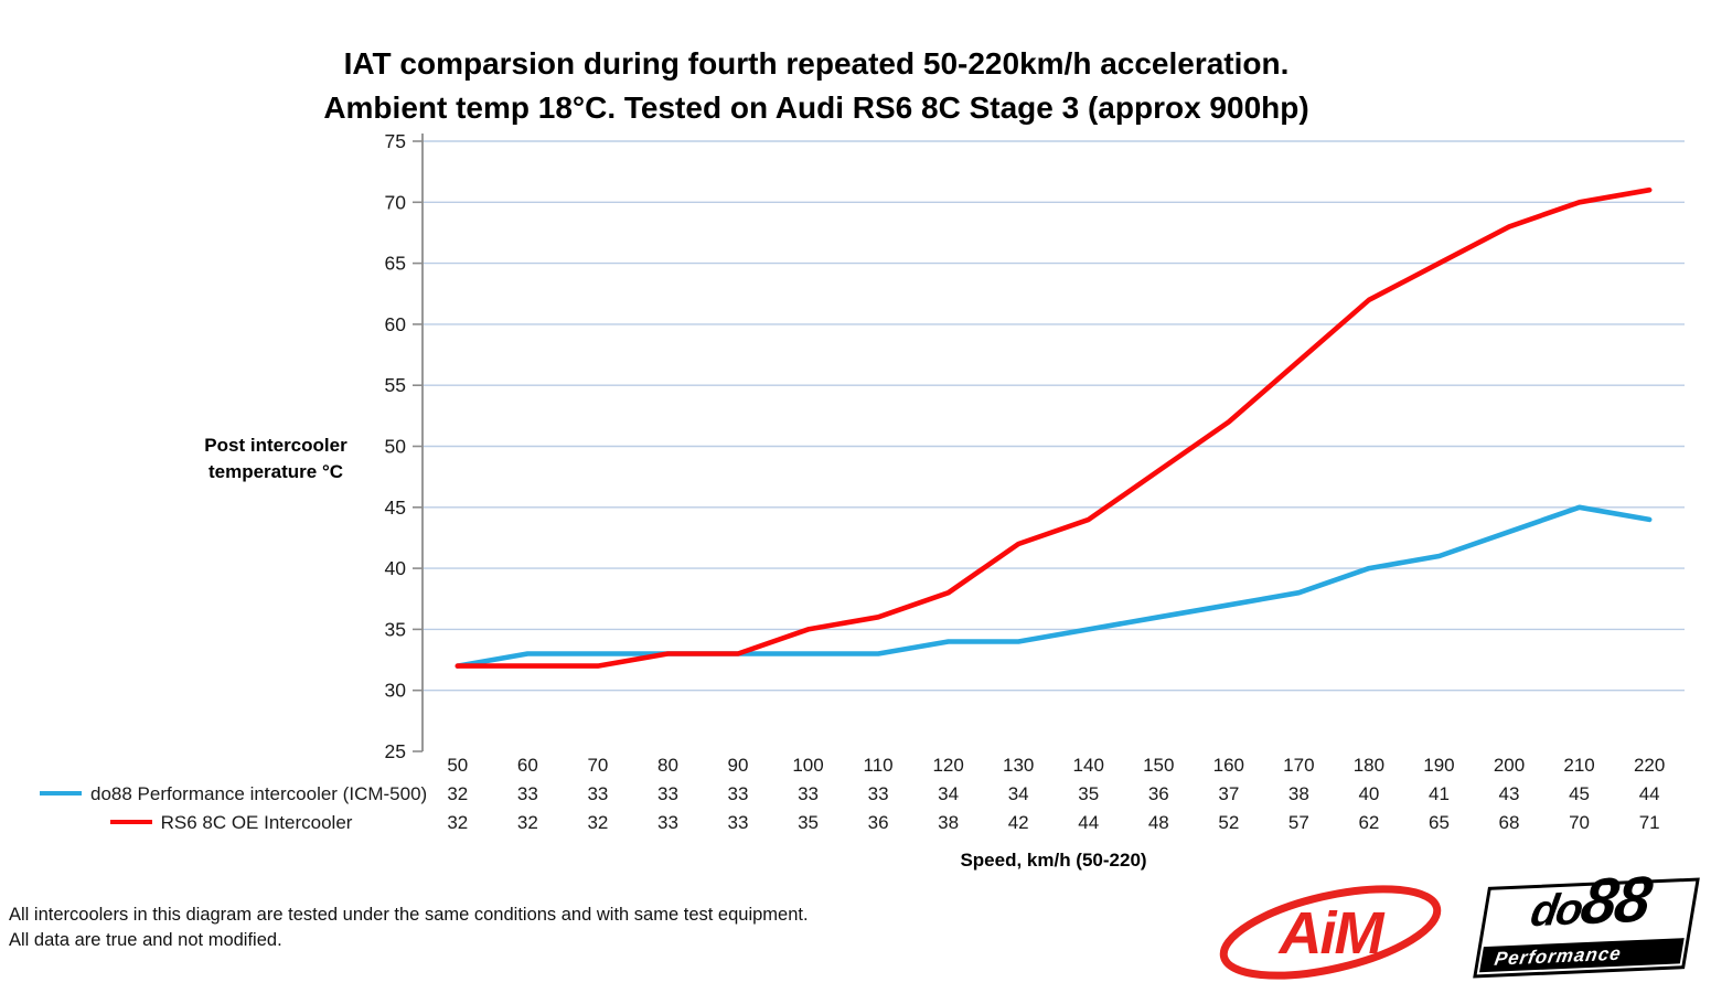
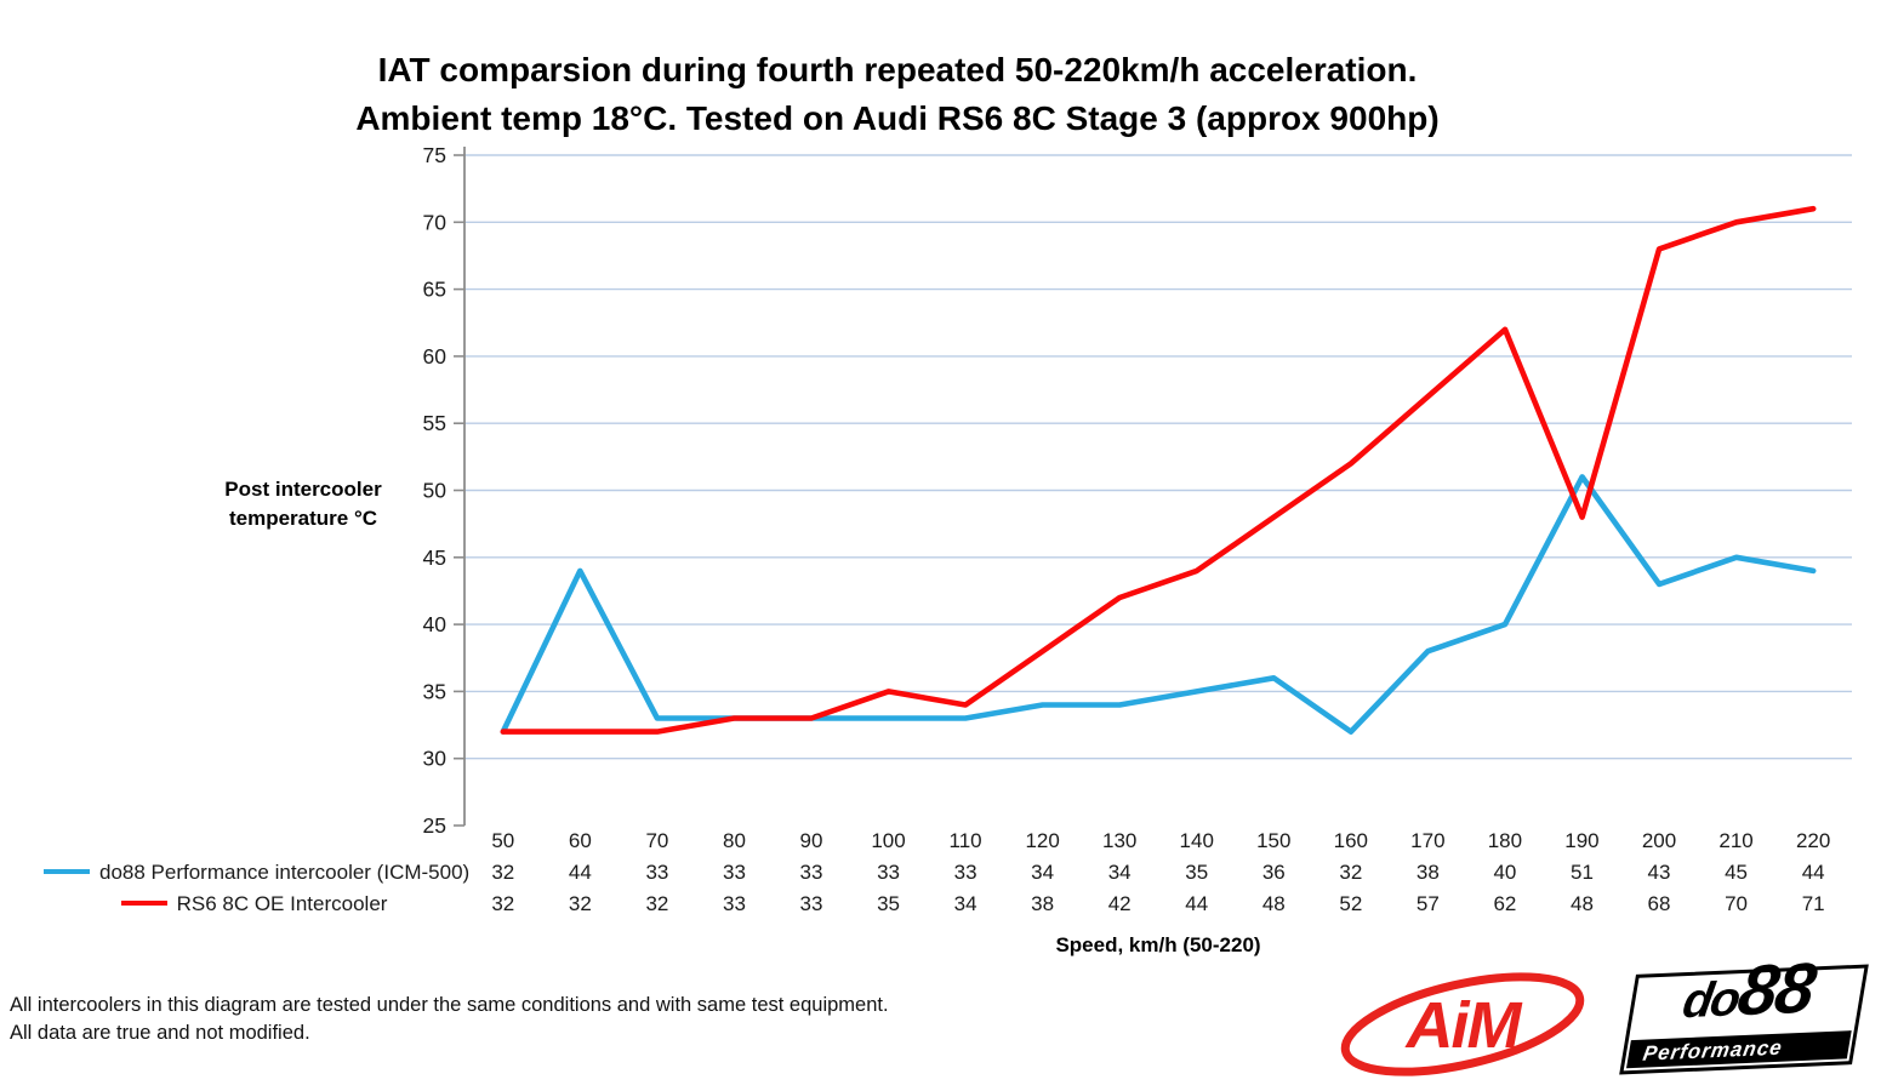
do88 Performance intercooler (ICM-500)/60: 33 -> 44
RS6 8C OE Intercooler/110: 36 -> 34
do88 Performance intercooler (ICM-500)/160: 37 -> 32
do88 Performance intercooler (ICM-500)/190: 41 -> 51
RS6 8C OE Intercooler/190: 65 -> 48
